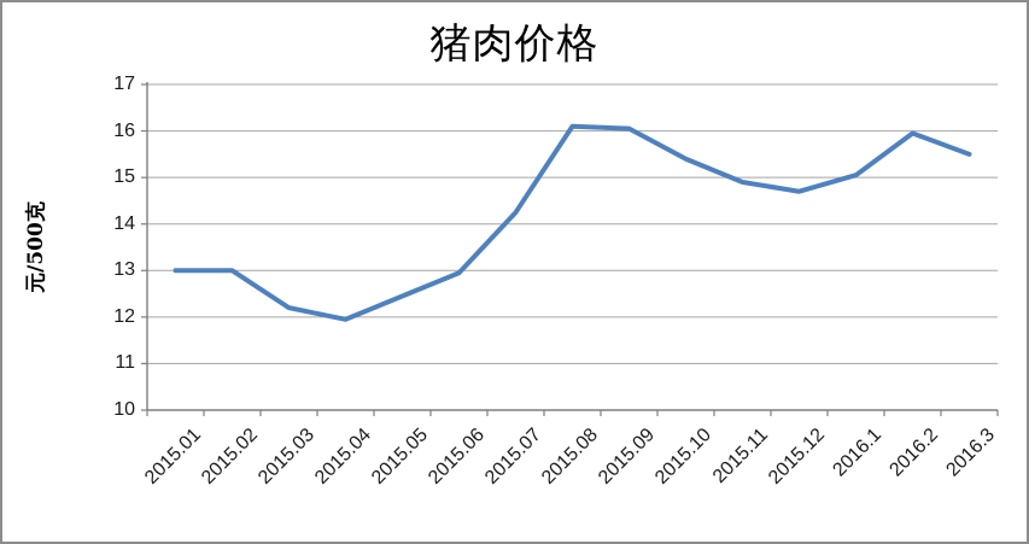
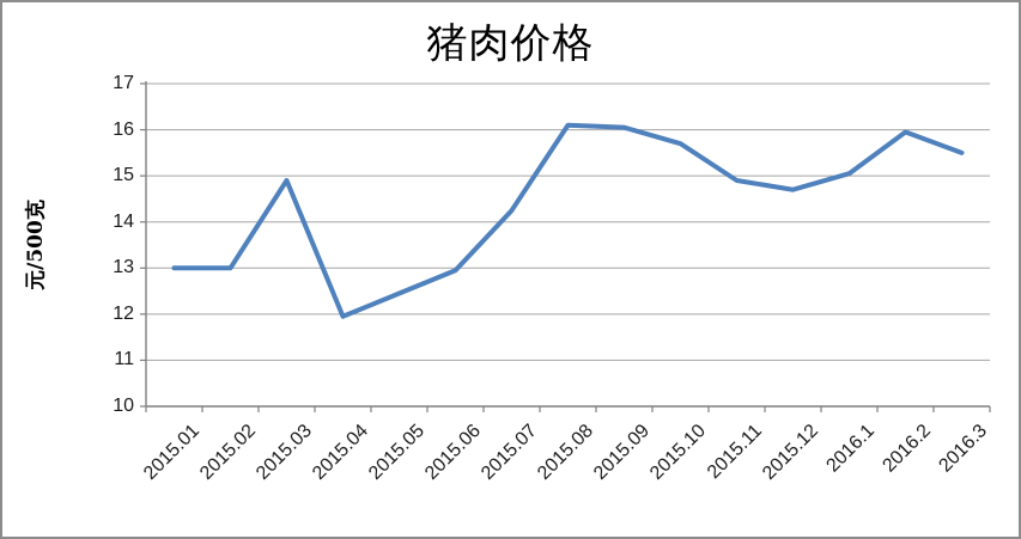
2015.03: 12.2 -> 14.9
2015.10: 15.4 -> 15.7
